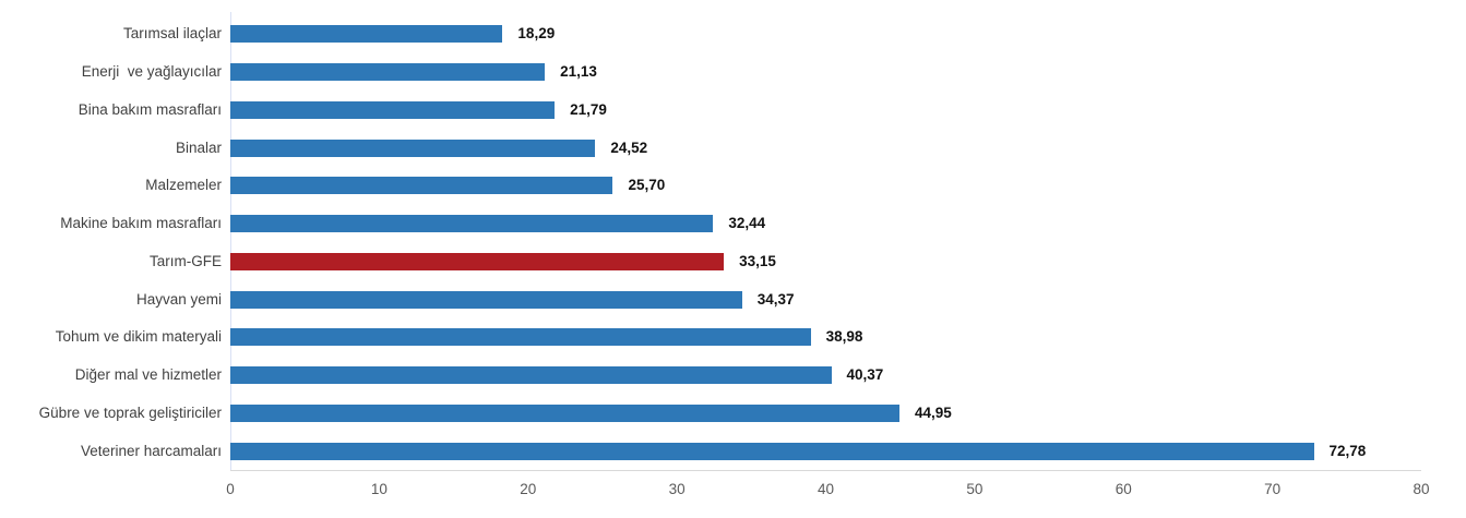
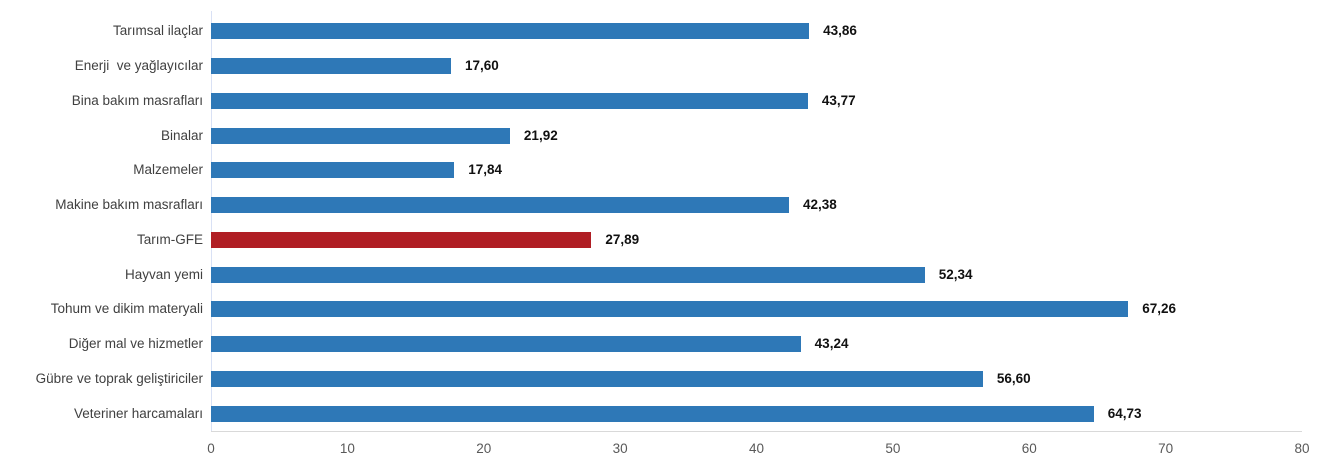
Tarımsal ilaçlar: 18,29 -> 43,86
Enerji ve yağlayıcılar: 21,13 -> 17,60
Bina bakım masrafları: 21,79 -> 43,77
Binalar: 24,52 -> 21,92
Malzemeler: 25,70 -> 17,84
Makine bakım masrafları: 32,44 -> 42,38
Tarım-GFE: 33,15 -> 27,89
Hayvan yemi: 34,37 -> 52,34
Tohum ve dikim materyali: 38,98 -> 67,26
Diğer mal ve hizmetler: 40,37 -> 43,24
Gübre ve toprak geliştiriciler: 44,95 -> 56,60
Veteriner harcamaları: 72,78 -> 64,73
